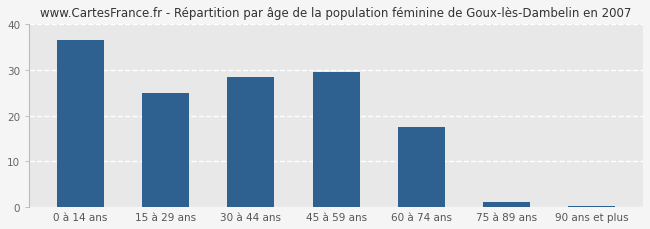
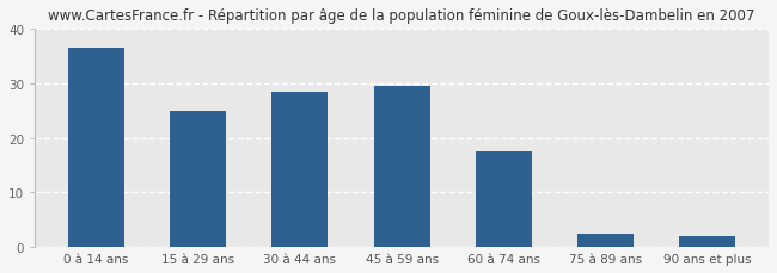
75 à 89 ans: 1.2 -> 2.5
90 ans et plus: 0.3 -> 2.0
